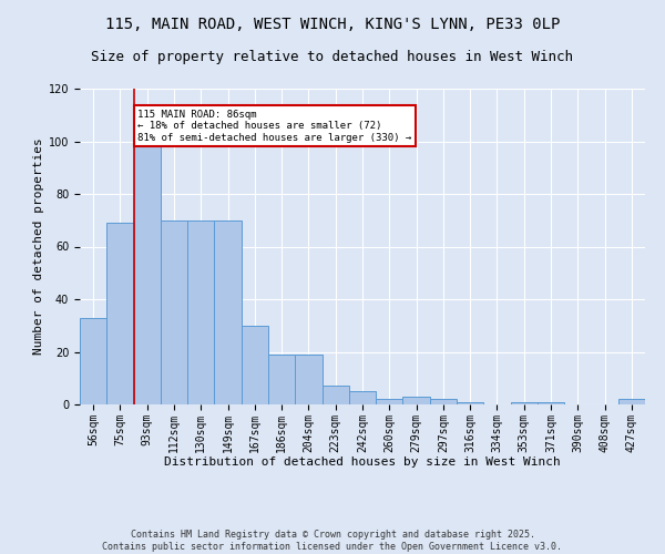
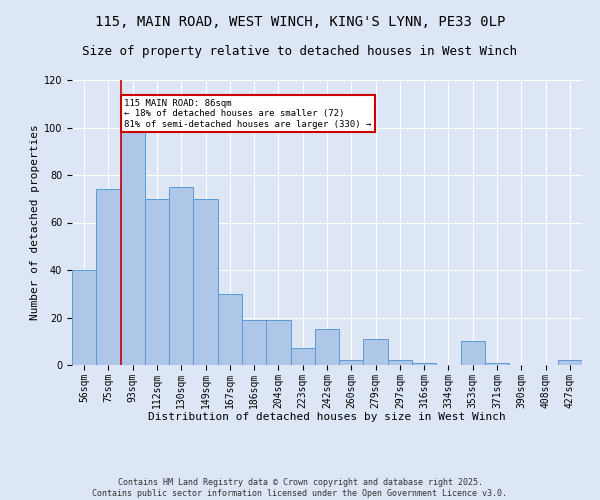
56sqm: 33 -> 40
75sqm: 69 -> 74
130sqm: 70 -> 75
242sqm: 5 -> 15
279sqm: 3 -> 11
353sqm: 1 -> 10
